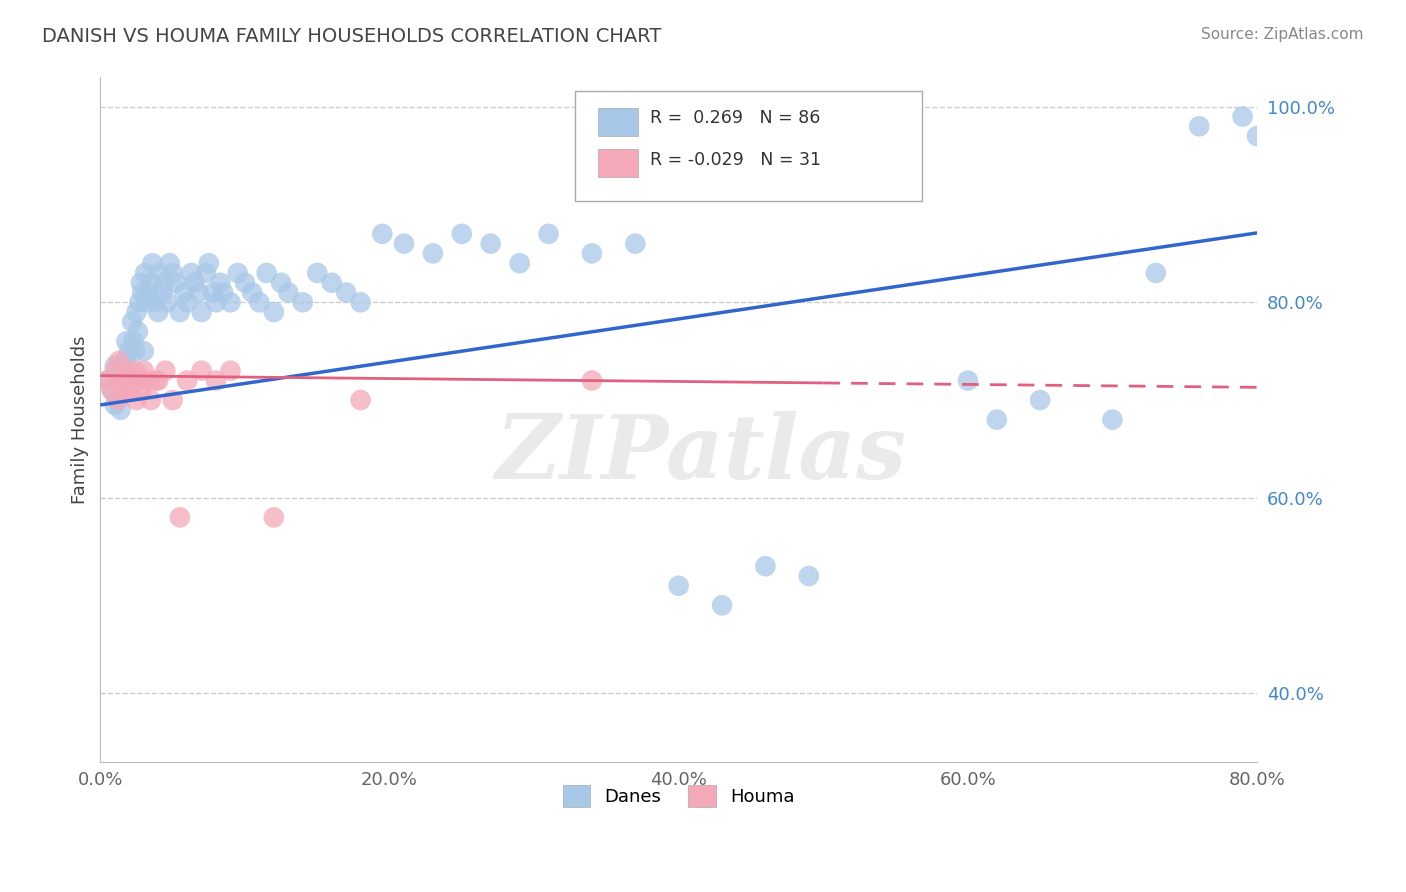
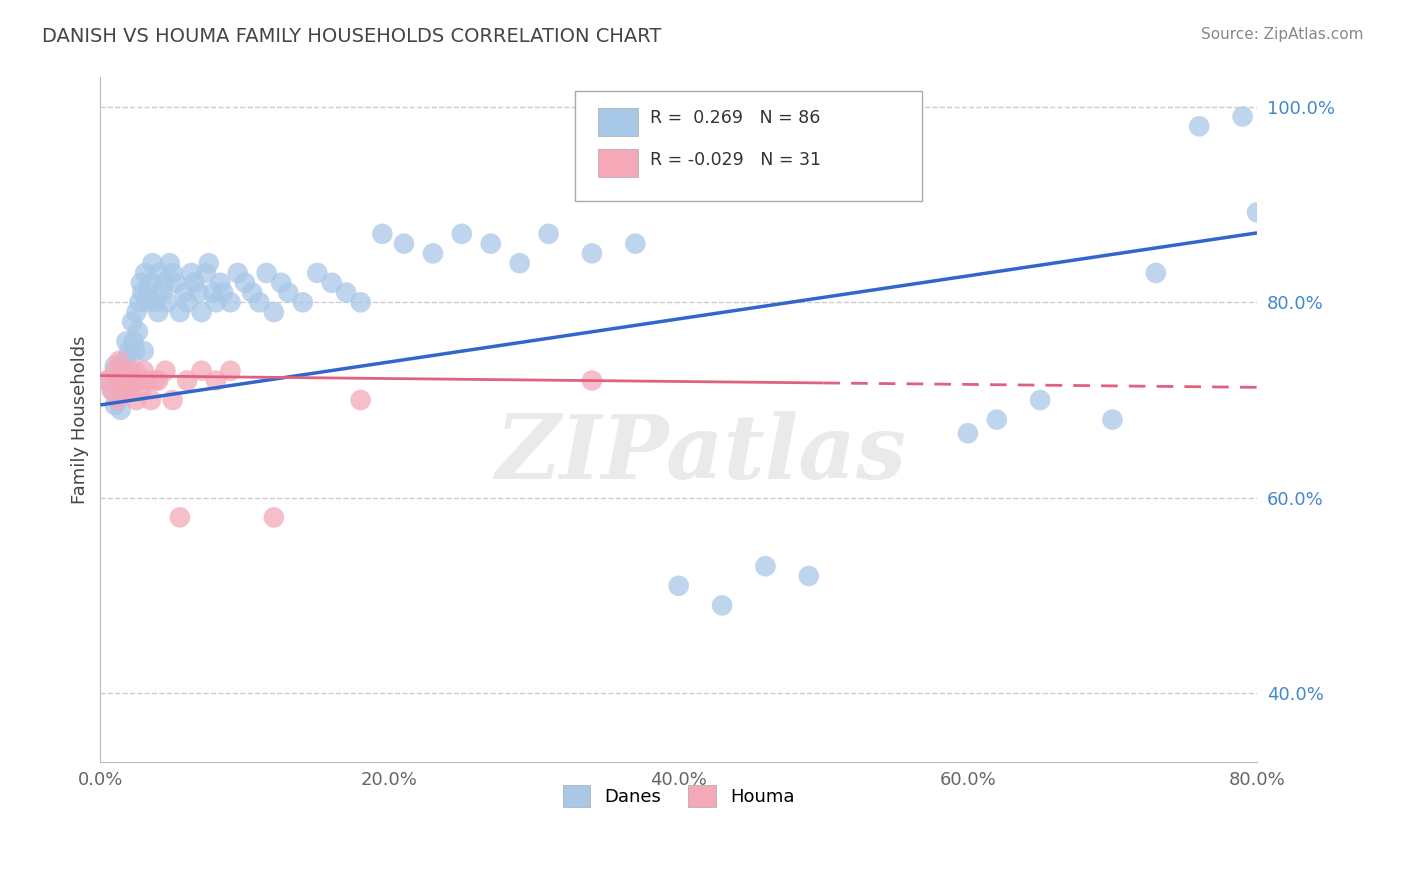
Danes/60.0%: 72.0% -> 66.6%
Danes/80.0%: 97.0% -> 89.2%
